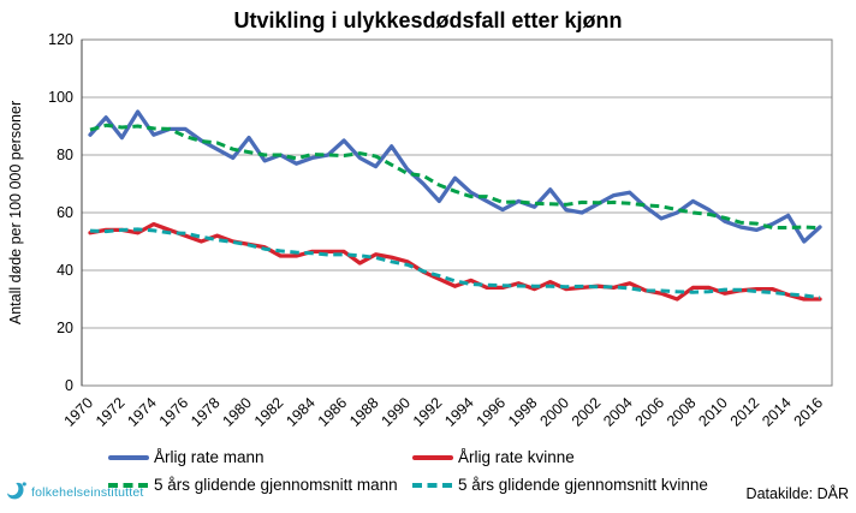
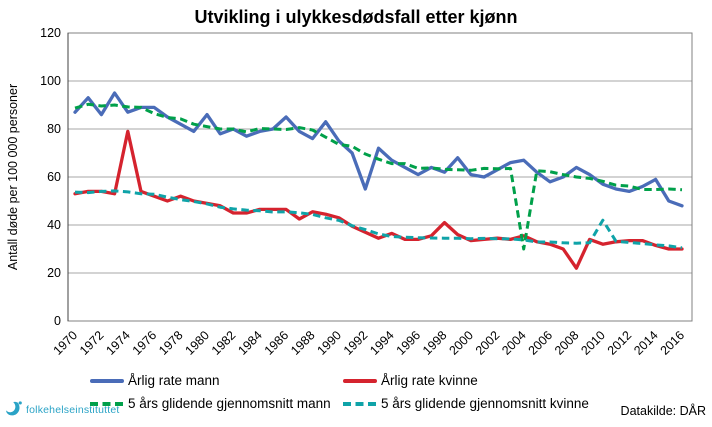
Årlig rate kvinne/1974: 56 -> 79
Årlig rate mann/1992: 64 -> 55
Årlig rate kvinne/1998: 34 -> 41
5 års glidende gjennomsnitt mann/2004: 63 -> 30
Årlig rate kvinne/2008: 34 -> 22
5 års glidende gjennomsnitt kvinne/2010: 33 -> 42
Årlig rate mann/2016: 55 -> 48
